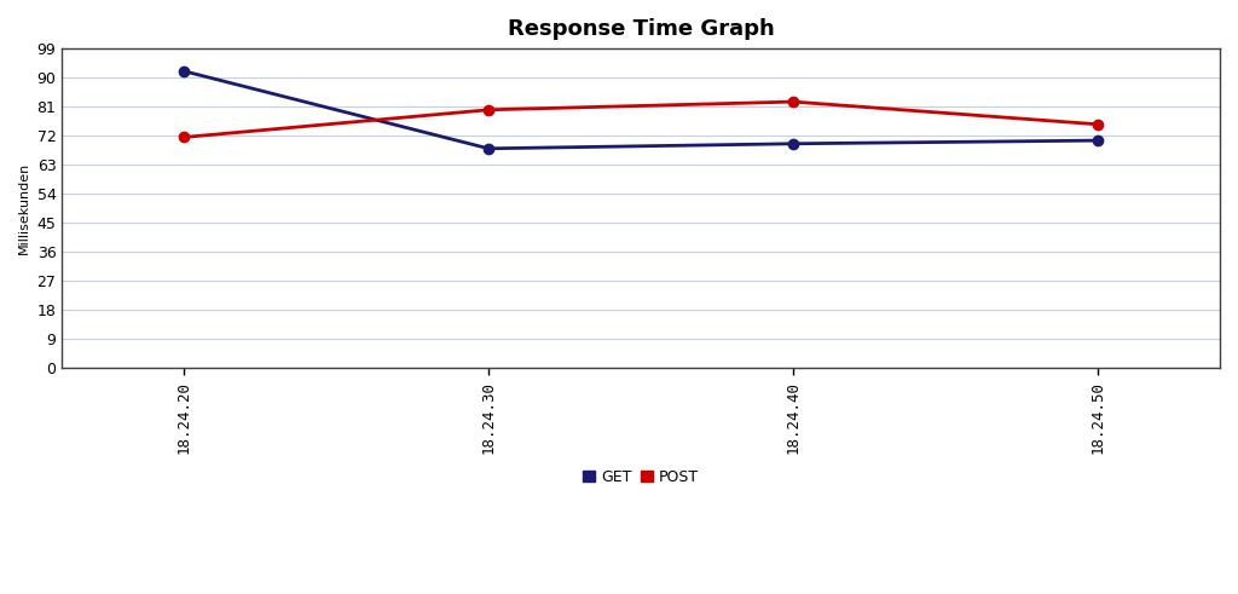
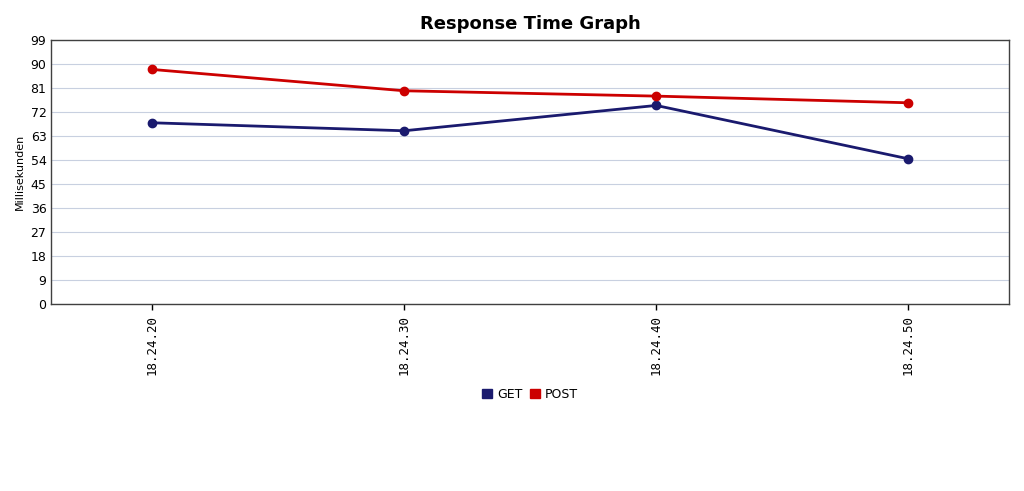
GET/18.24.20: 92.0 -> 68.0
POST/18.24.20: 71.5 -> 88.0
GET/18.24.30: 68.0 -> 65.0
GET/18.24.40: 69.5 -> 74.5
POST/18.24.40: 82.5 -> 78.0
GET/18.24.50: 70.5 -> 54.5
